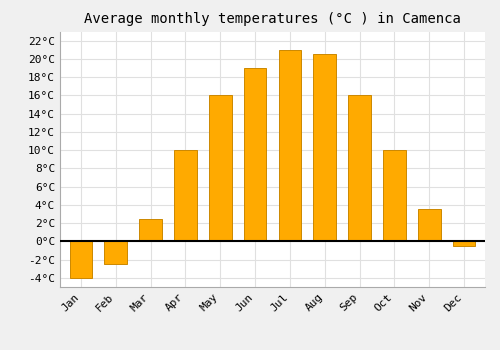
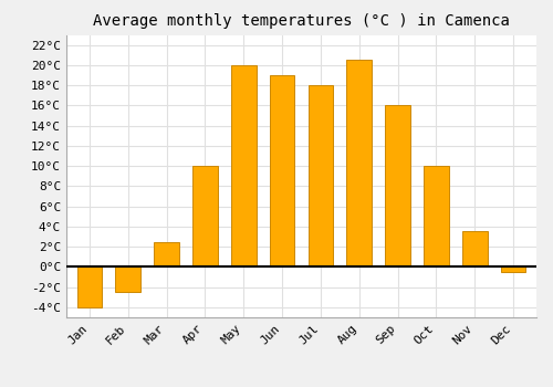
May: 16.0°C -> 20.0°C
Jul: 21.0°C -> 18.0°C
